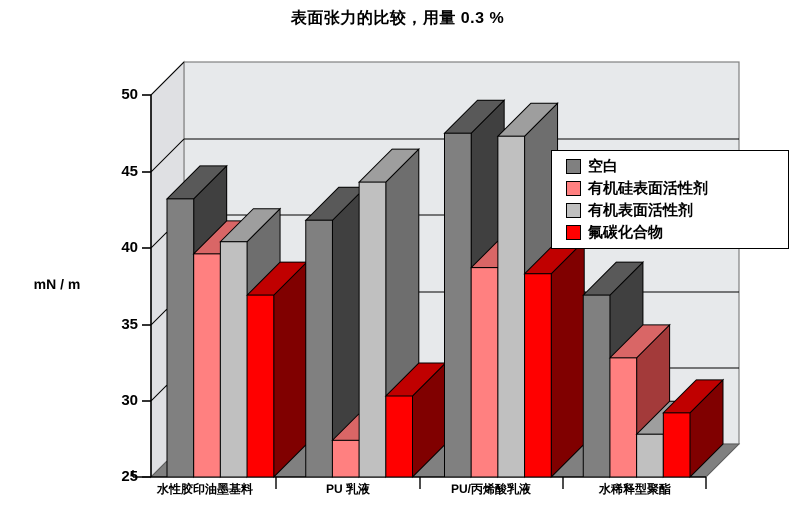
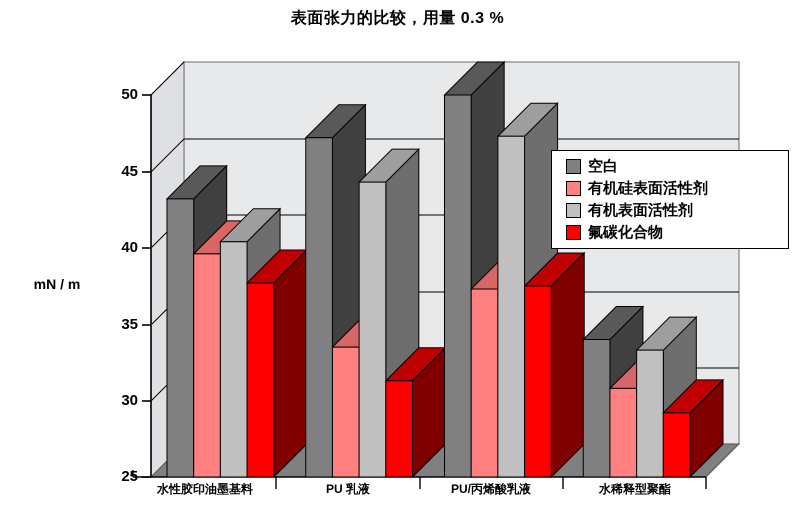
氟碳化合物/水性胶印油墨基料: 36.9 -> 37.7
空白/PU 乳液: 41.8 -> 47.2
有机硅表面活性剂/PU 乳液: 27.4 -> 33.5
氟碳化合物/PU 乳液: 30.3 -> 31.3
空白/PU/丙烯酸乳液: 47.5 -> 50.0
有机硅表面活性剂/PU/丙烯酸乳液: 38.7 -> 37.3
氟碳化合物/PU/丙烯酸乳液: 38.3 -> 37.5
空白/水稀释型聚酯: 36.9 -> 34.0
有机硅表面活性剂/水稀释型聚酯: 32.8 -> 30.8
有机表面活性剂/水稀释型聚酯: 27.8 -> 33.3
